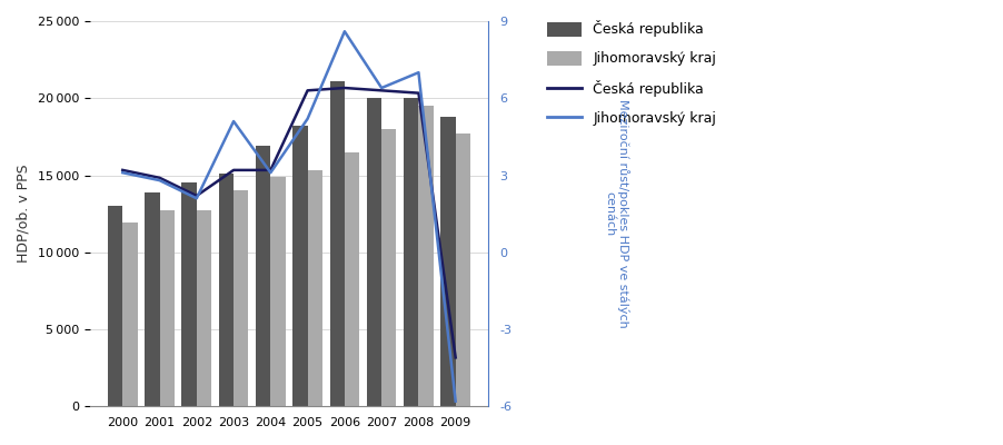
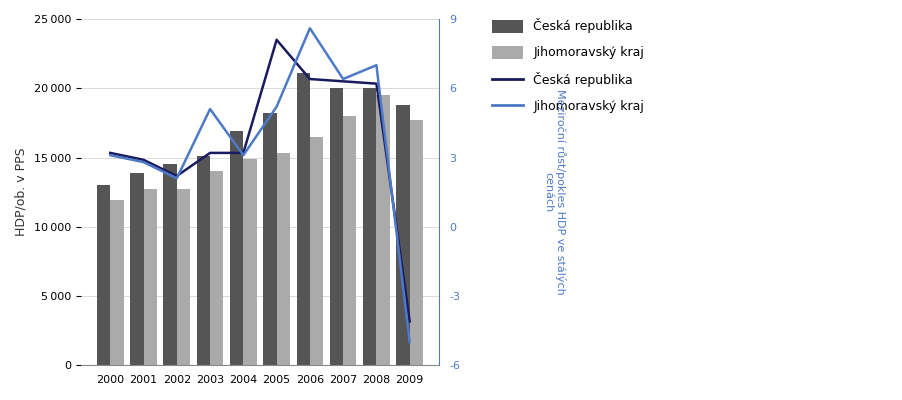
Česká republika/2005: 6.3 -> 8.1
Jihomoravský kraj/2009: -5.8 -> -5.0
